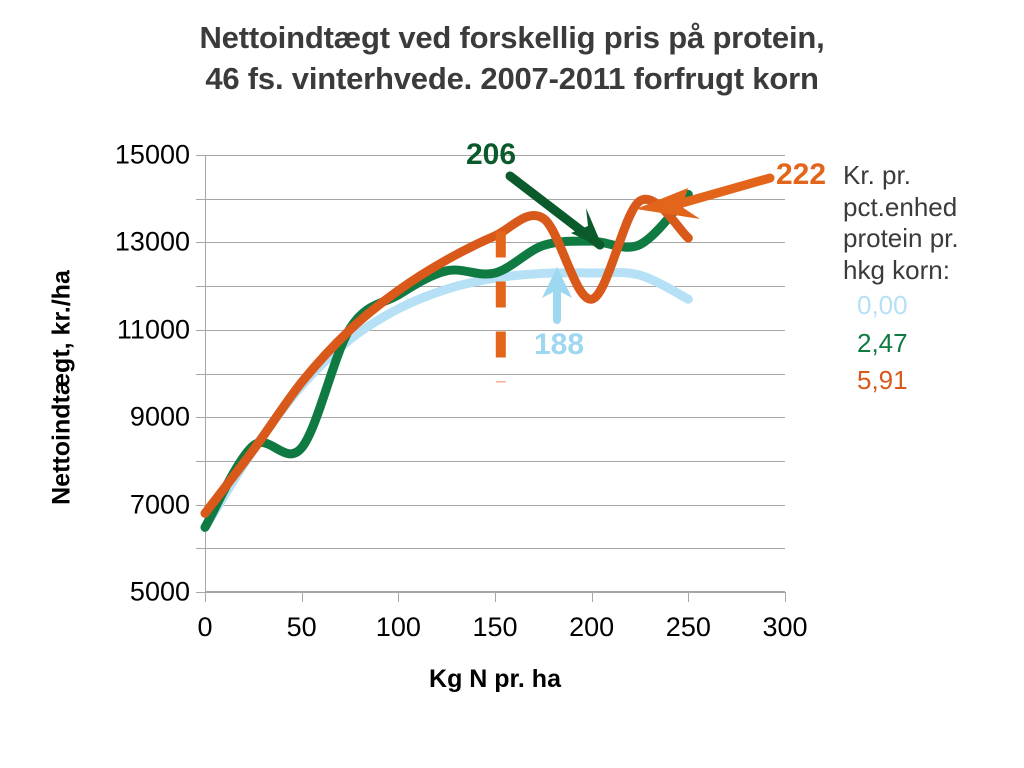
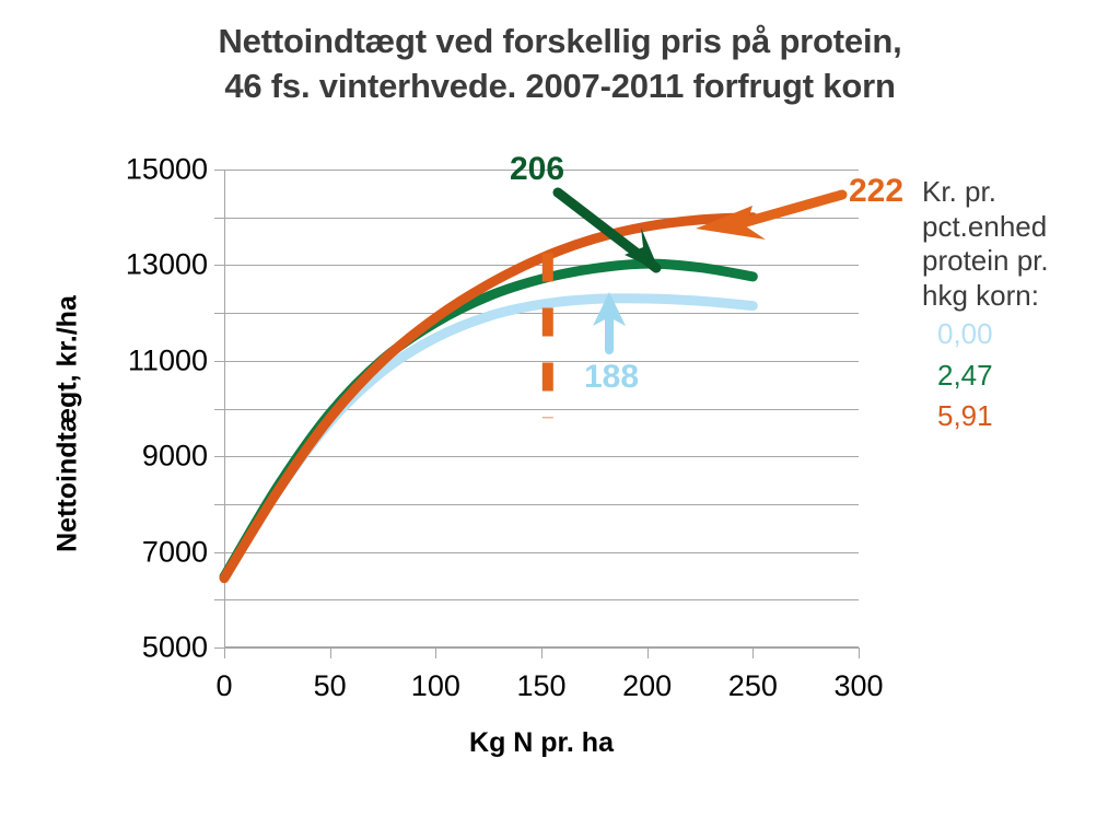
5,91/0: 6800 -> 6400
2,47/50: 8300 -> 9900
2,47/150: 12300 -> 12700
5,91/200: 11700 -> 13800
0,00/250: 11700 -> 12200
2,47/250: 14100 -> 12800
5,91/250: 13100 -> 14000
